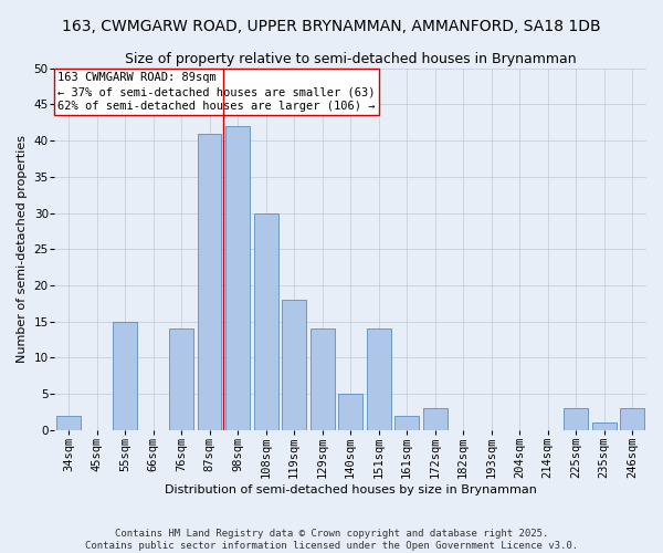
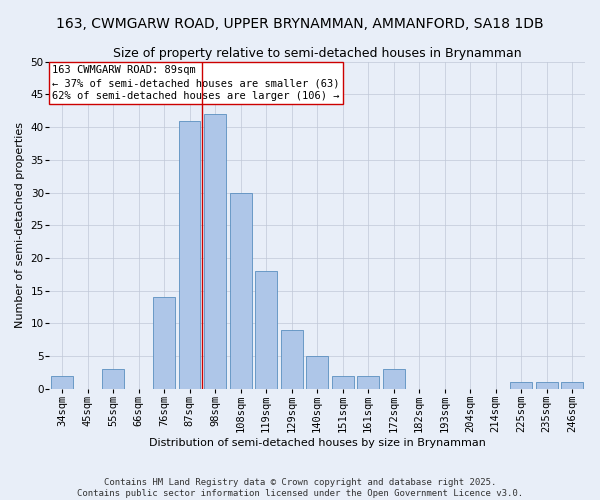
55sqm: 15 -> 3
129sqm: 14 -> 9
151sqm: 14 -> 2
225sqm: 3 -> 1
246sqm: 3 -> 1
